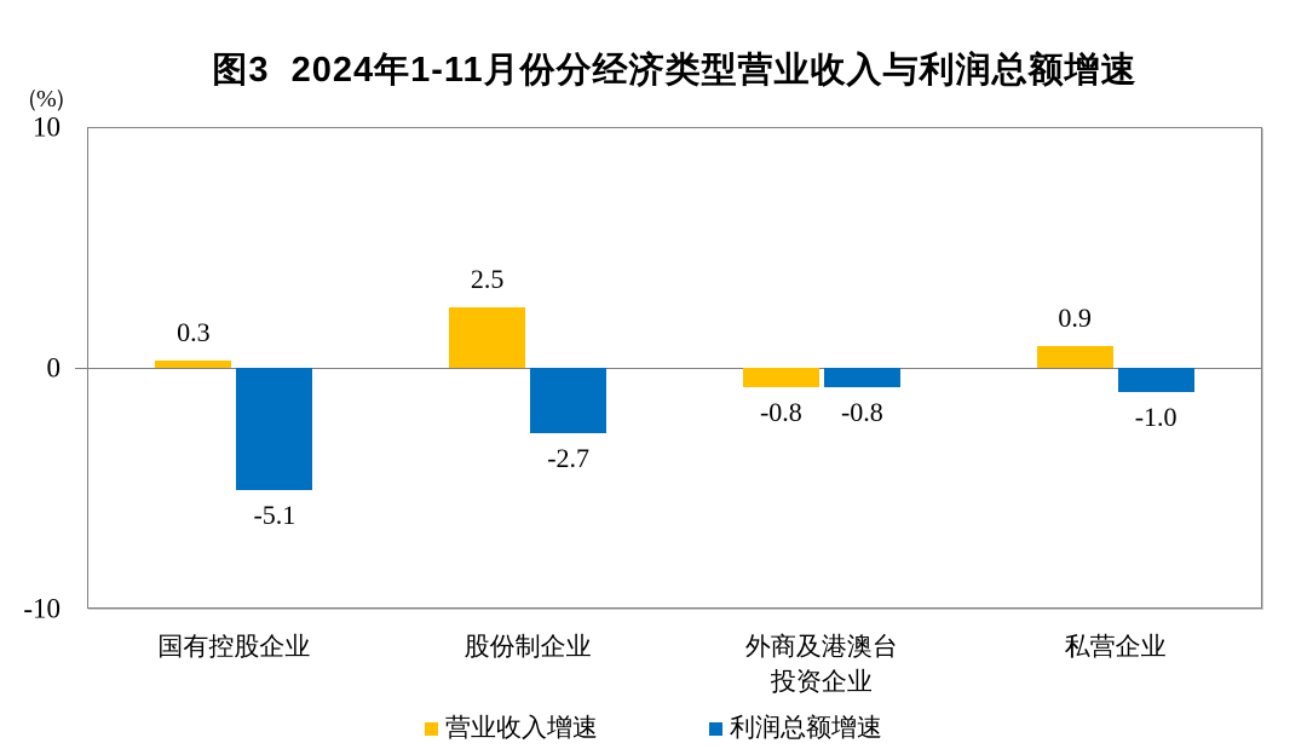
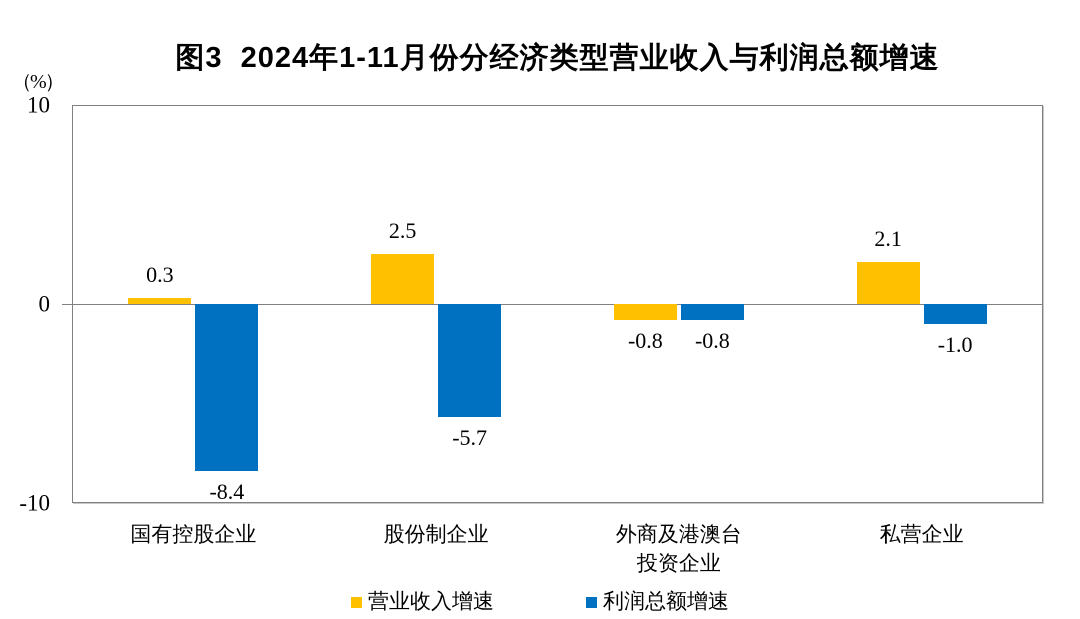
利润总额增速/国有控股企业: -5.1 -> -8.4
利润总额增速/股份制企业: -2.7 -> -5.7
营业收入增速/私营企业: 0.9 -> 2.1
